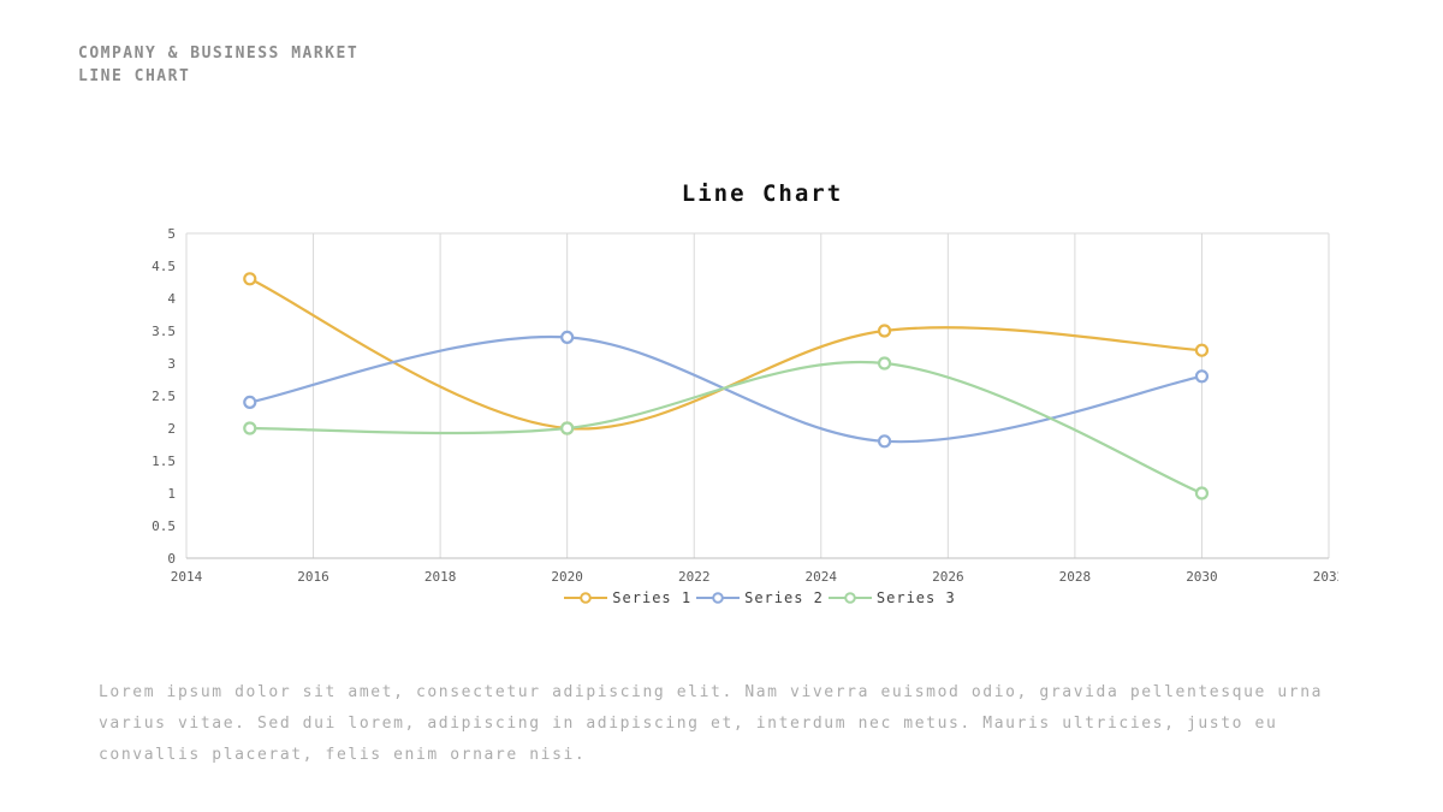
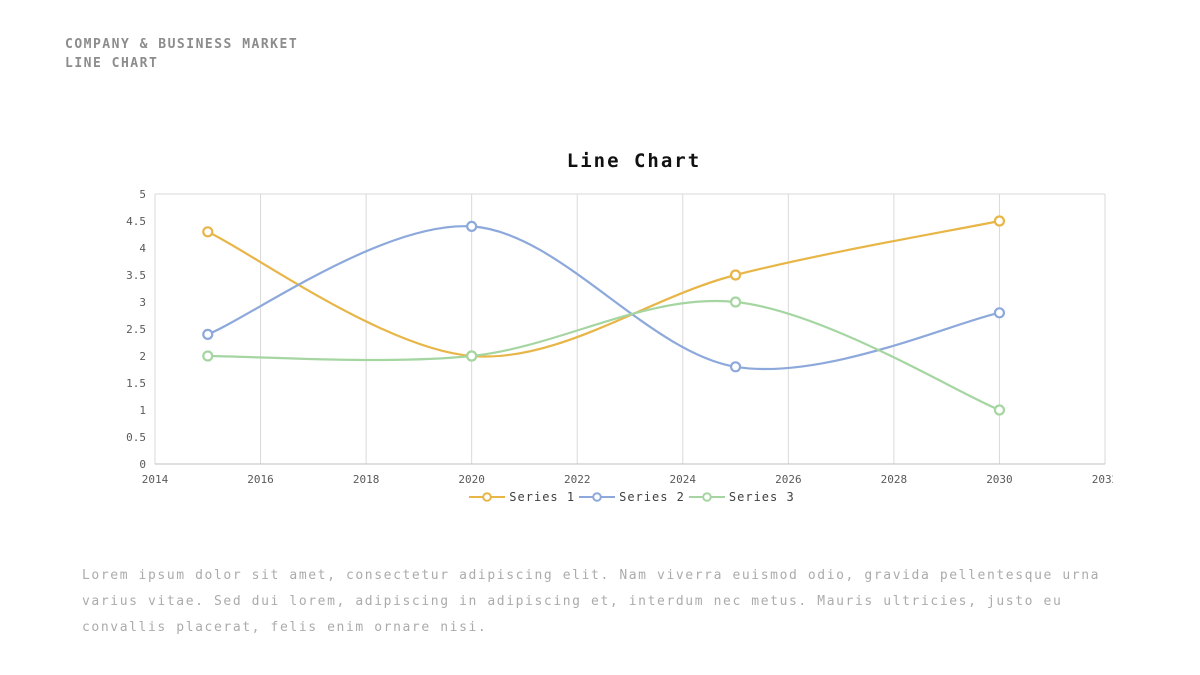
Series 2/2020: 3.4 -> 4.4
Series 1/2030: 3.2 -> 4.5
